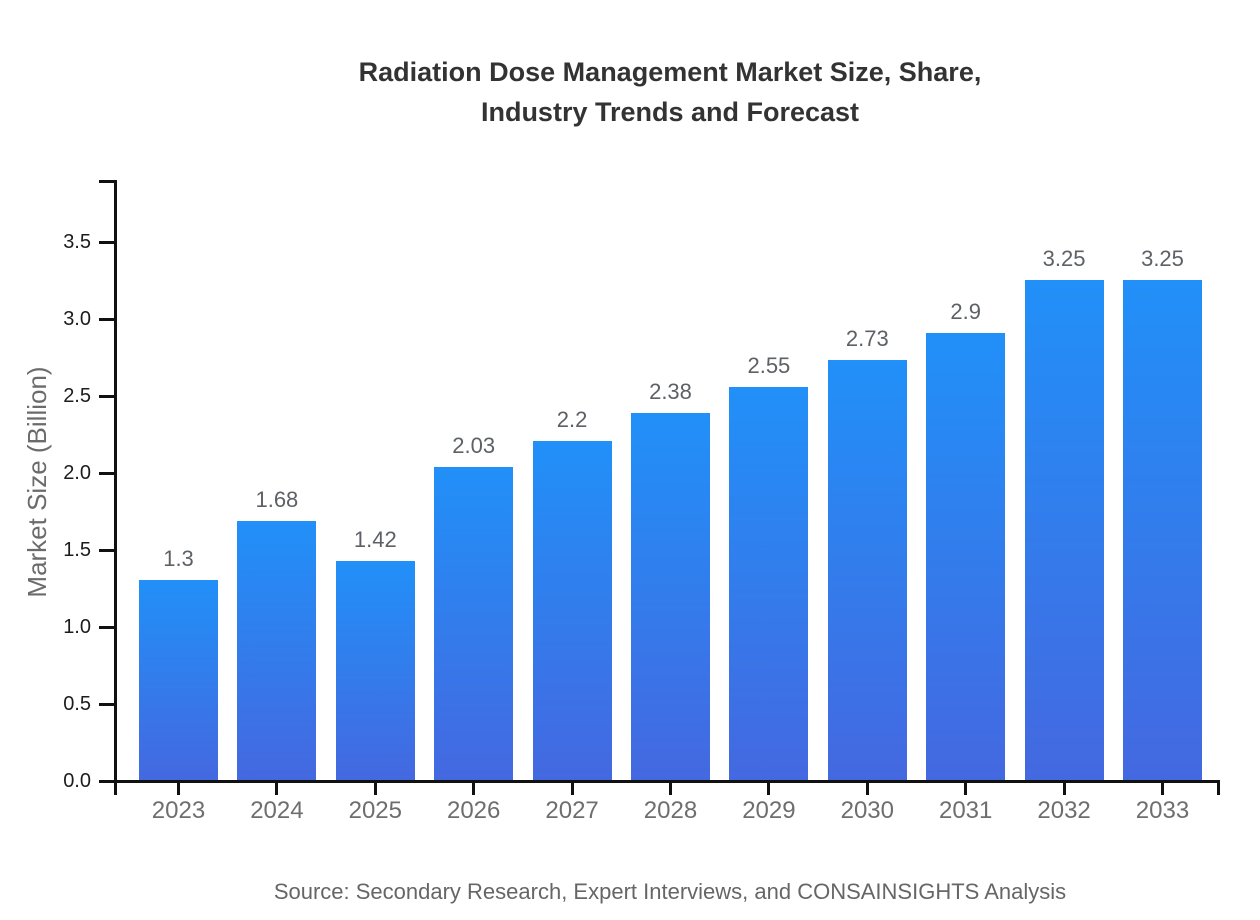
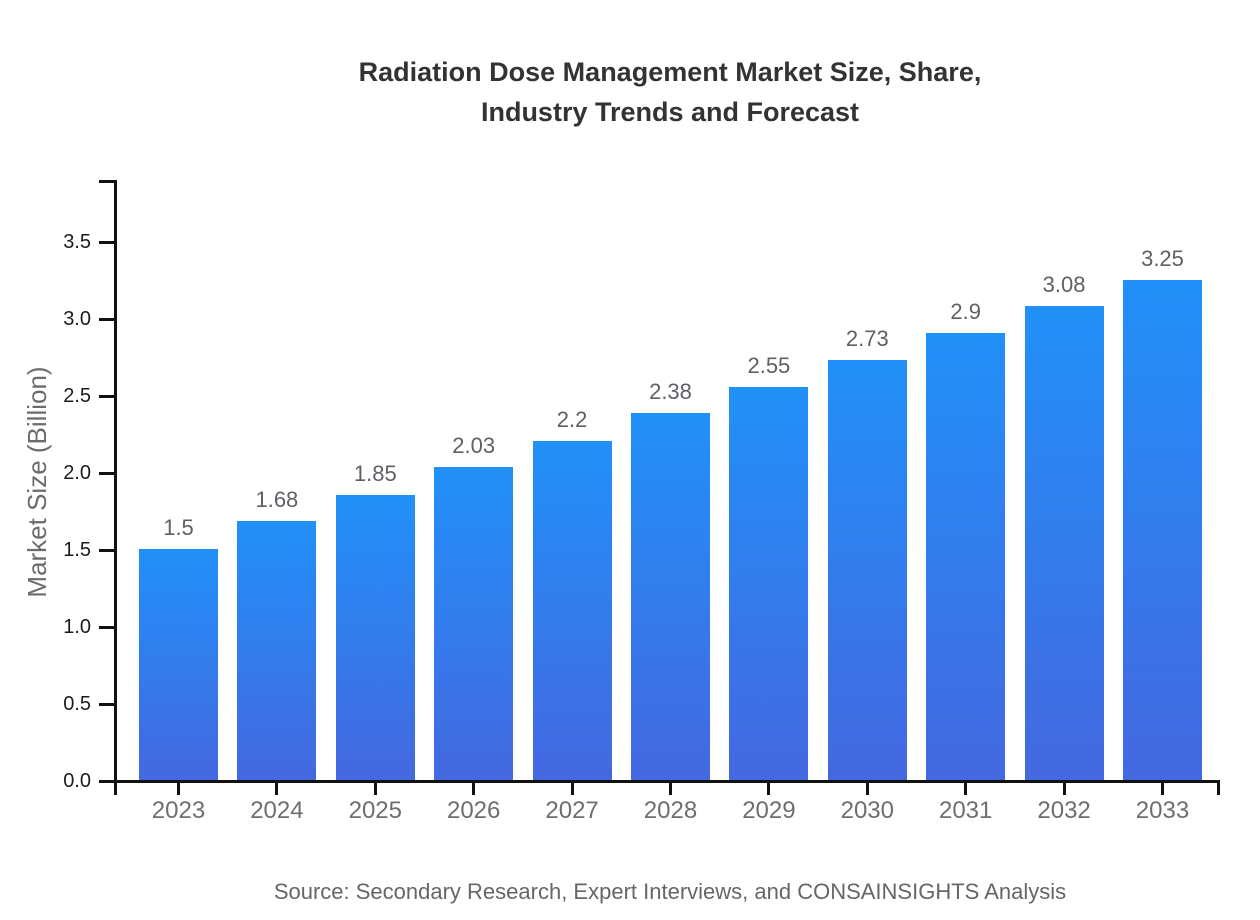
2023: 1.3 -> 1.5
2025: 1.42 -> 1.85
2032: 3.25 -> 3.08
